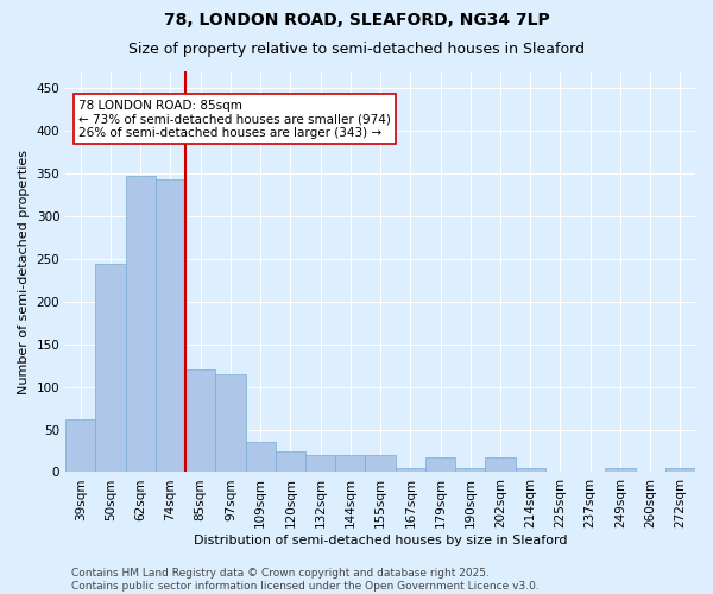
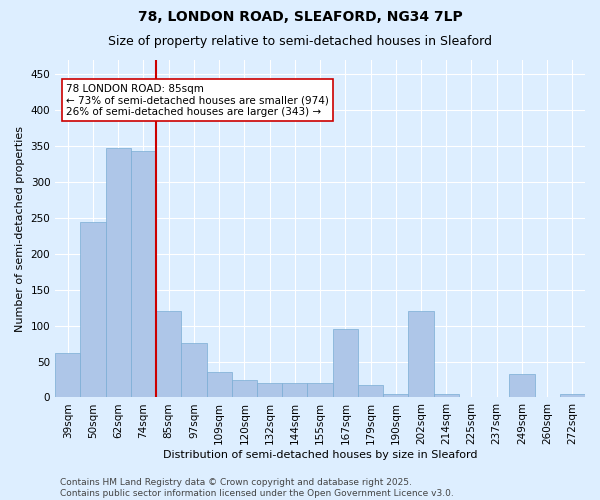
97sqm: 115 -> 76
167sqm: 5 -> 96
202sqm: 18 -> 120
249sqm: 5 -> 32
